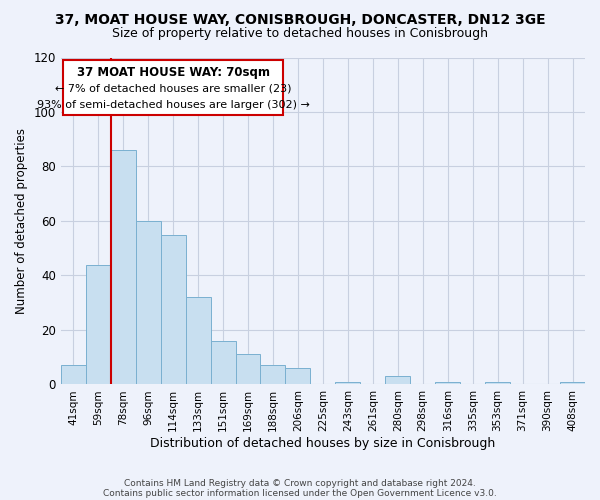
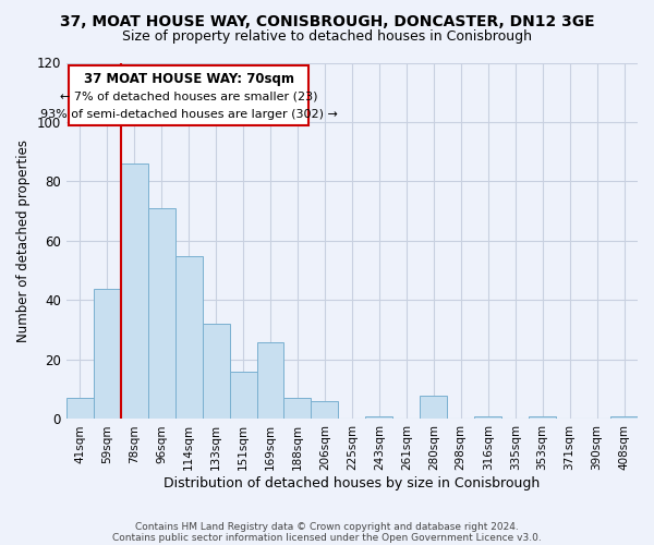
96sqm: 60 -> 71
169sqm: 11 -> 26
280sqm: 3 -> 8
